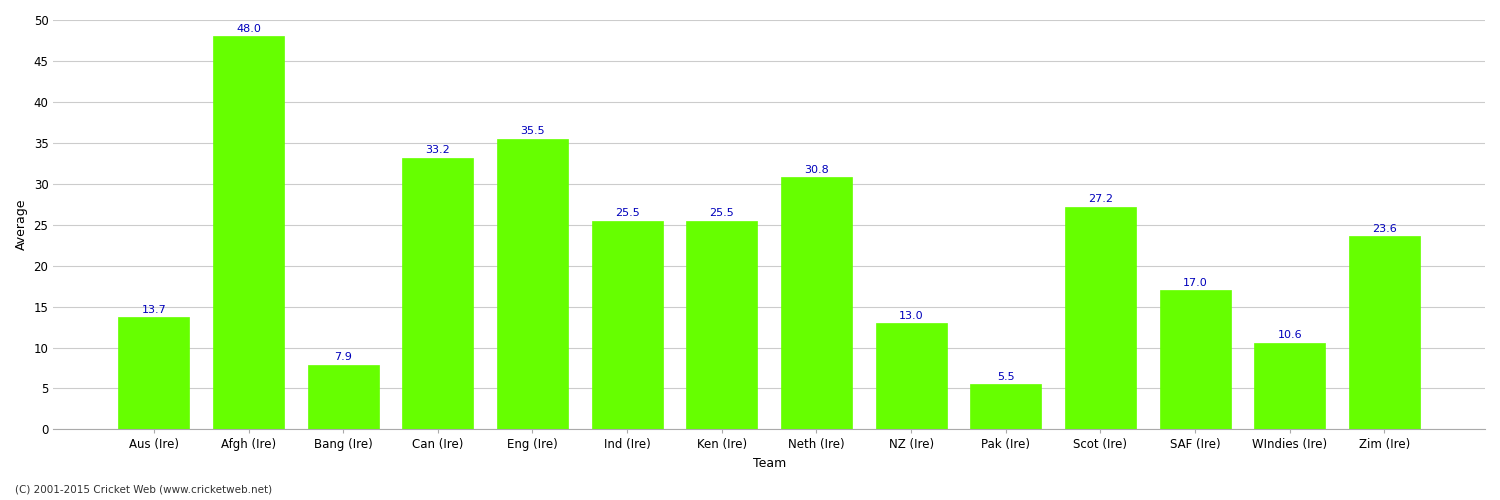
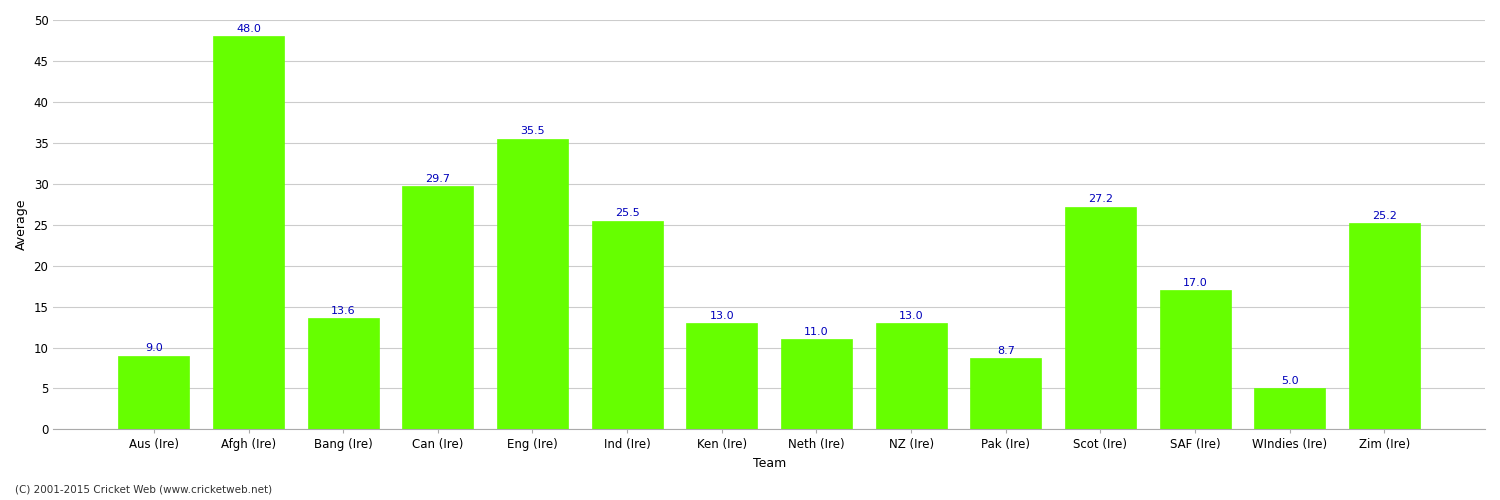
Aus (Ire): 13.7 -> 9.0
Bang (Ire): 7.9 -> 13.6
Can (Ire): 33.2 -> 29.7
Ken (Ire): 25.5 -> 13.0
Neth (Ire): 30.8 -> 11.0
Pak (Ire): 5.5 -> 8.7
WIndies (Ire): 10.6 -> 5.0
Zim (Ire): 23.6 -> 25.2
